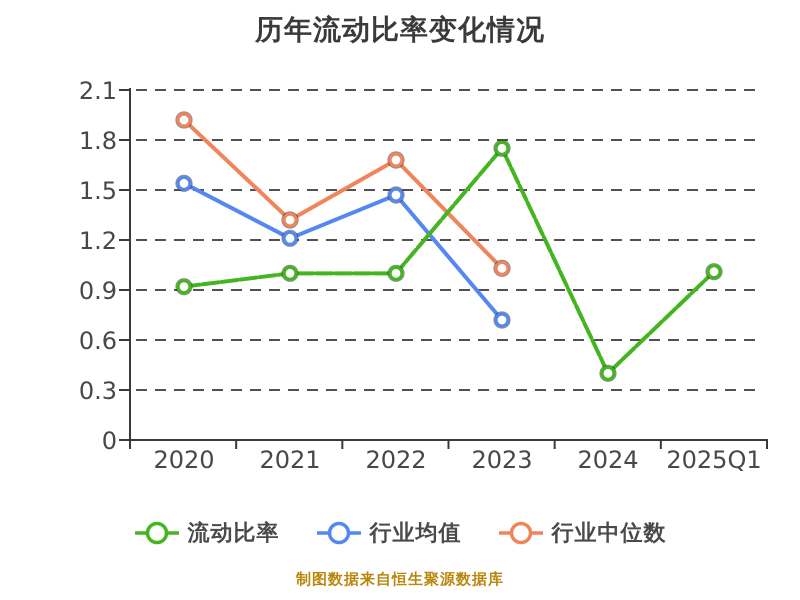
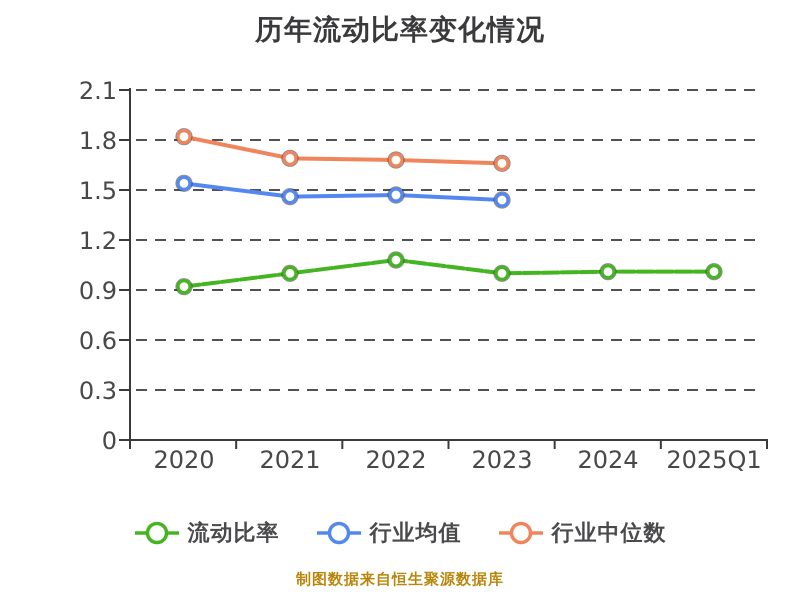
行业中位数/2020: 1.92 -> 1.82
行业均值/2021: 1.21 -> 1.46
行业中位数/2021: 1.32 -> 1.69
流动比率/2022: 1.00 -> 1.08
流动比率/2023: 1.75 -> 1.00
行业均值/2023: 0.72 -> 1.44
行业中位数/2023: 1.03 -> 1.66
流动比率/2024: 0.40 -> 1.01
